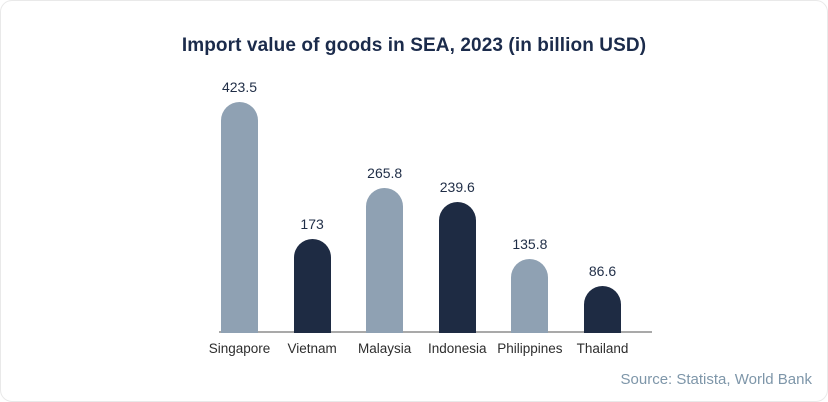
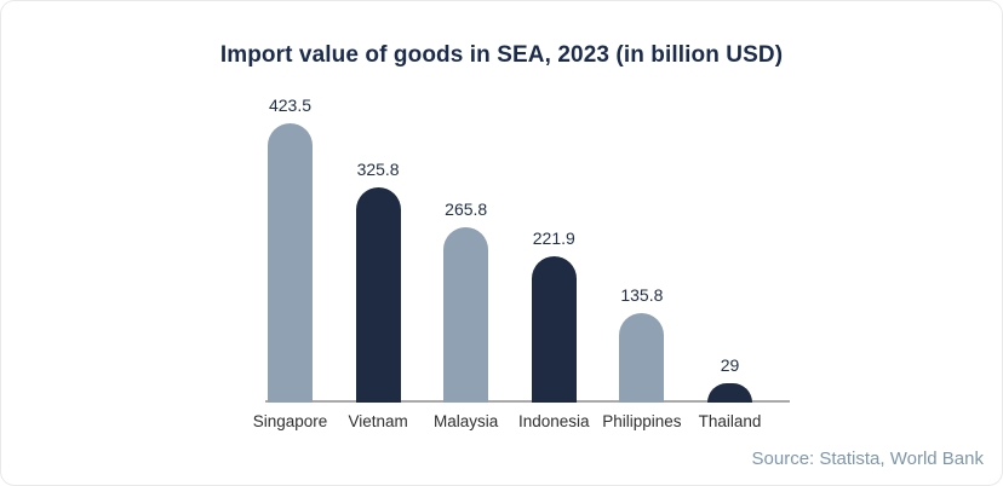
Vietnam: 173 -> 325.8
Indonesia: 239.6 -> 221.9
Thailand: 86.6 -> 29
